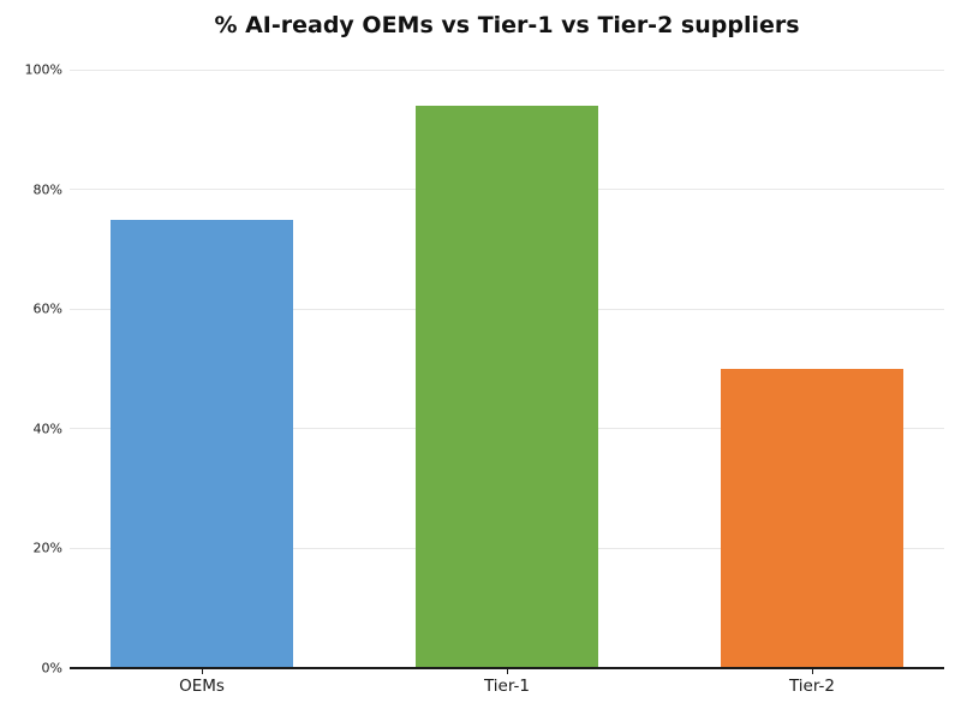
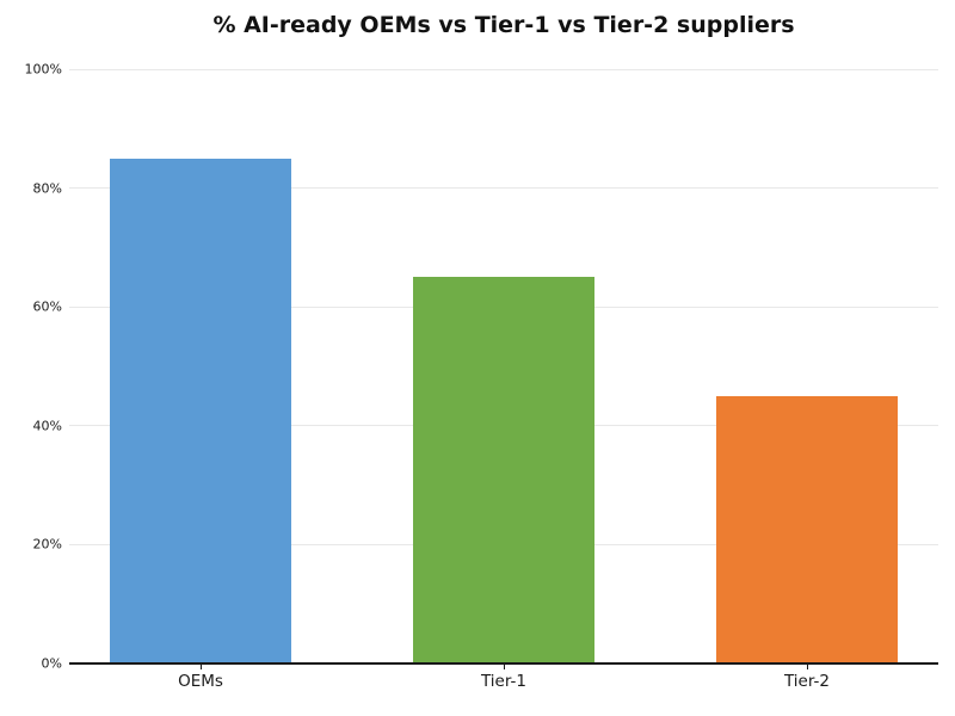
OEMs: 75% -> 85%
Tier-1: 94% -> 65%
Tier-2: 50% -> 45%
